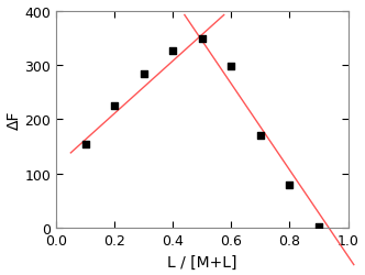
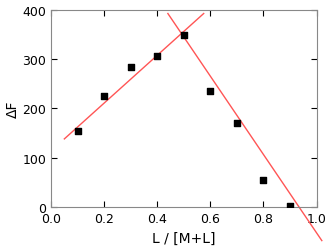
0.4: 327 -> 305
0.6: 297 -> 235
0.8: 80 -> 55
